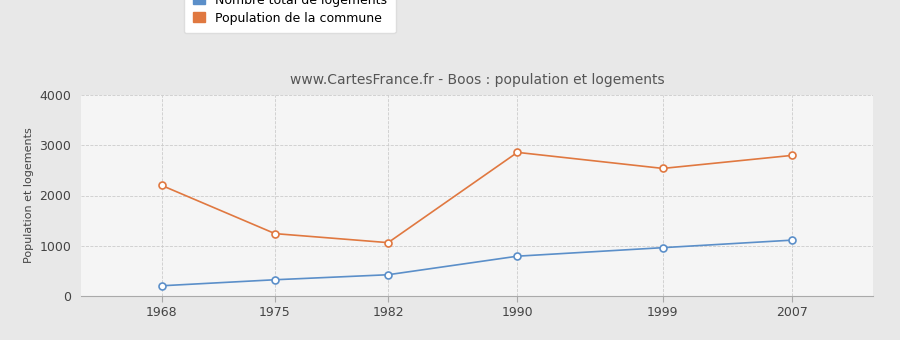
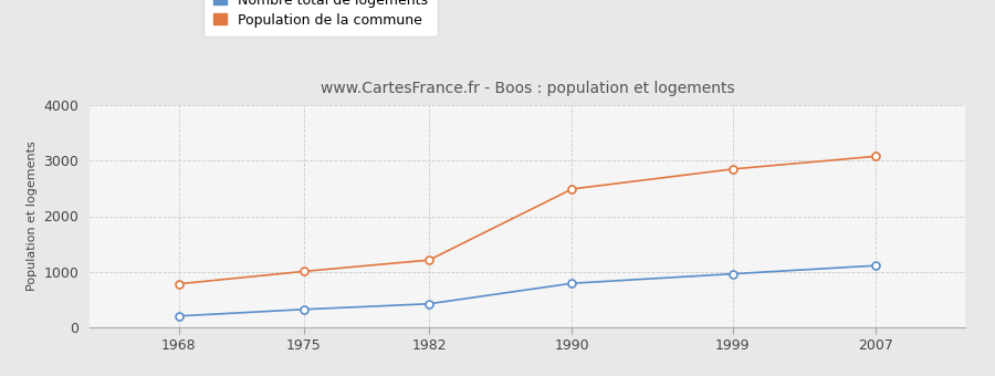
Population de la commune/1968: 2200 -> 780
Population de la commune/1975: 1240 -> 1000
Population de la commune/1982: 1060 -> 1210
Population de la commune/1990: 2860 -> 2490
Population de la commune/1999: 2540 -> 2850
Population de la commune/2007: 2800 -> 3080
